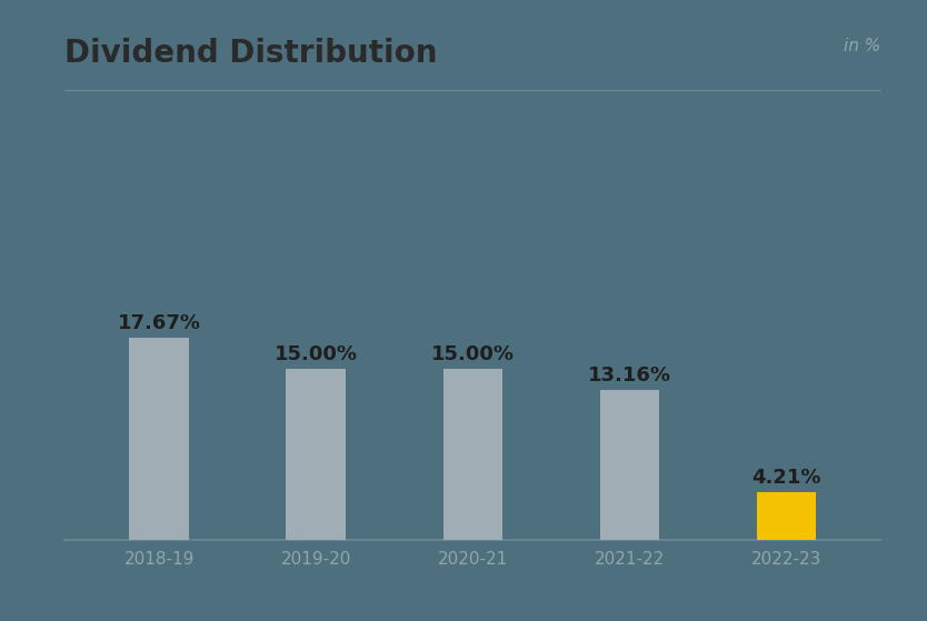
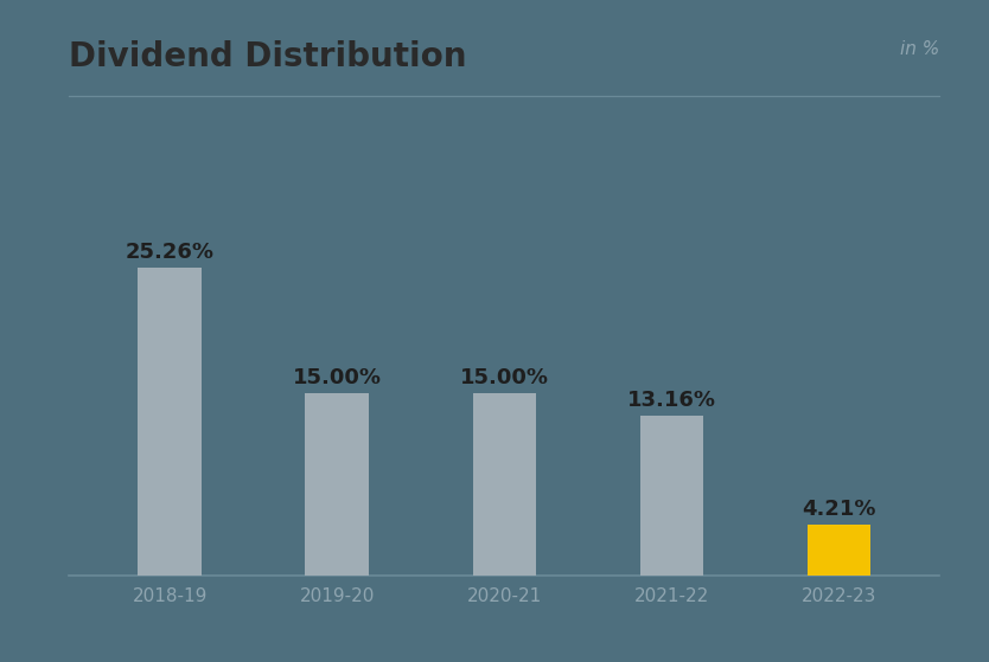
2018-19: 17.67% -> 25.26%
